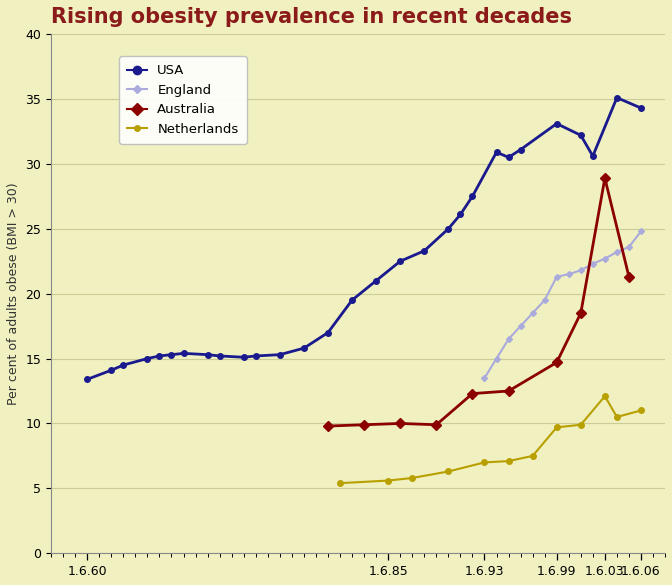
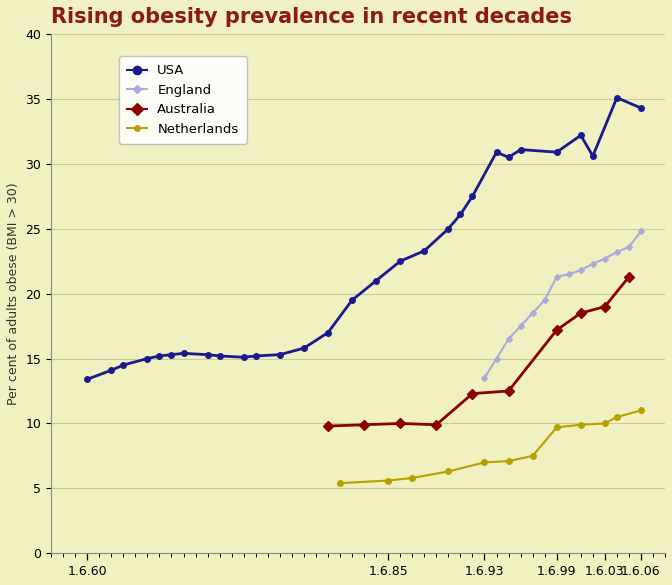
USA/1.6.99: 33.1 -> 30.9
Australia/1.6.99: 14.7 -> 17.2
Australia/1.6.03: 28.9 -> 19.0
Netherlands/1.6.03: 12.1 -> 10.0
